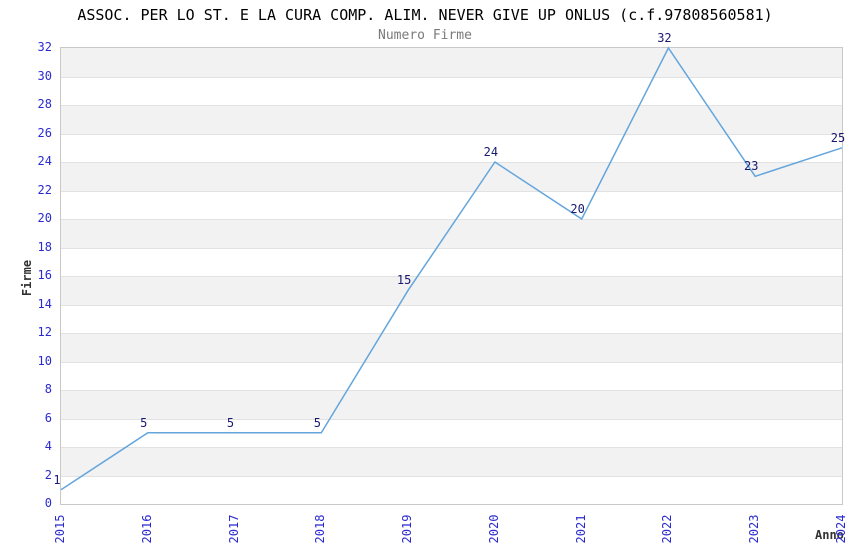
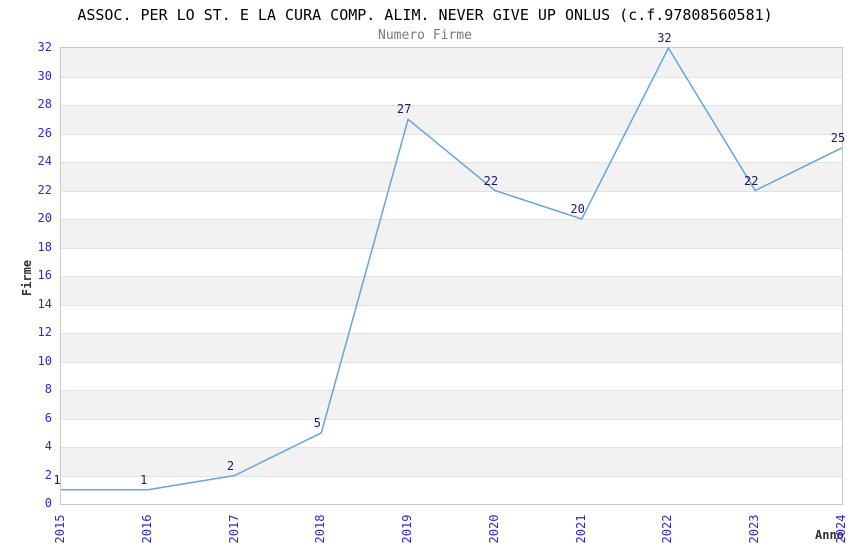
2016: 5 -> 1
2017: 5 -> 2
2019: 15 -> 27
2020: 24 -> 22
2023: 23 -> 22
